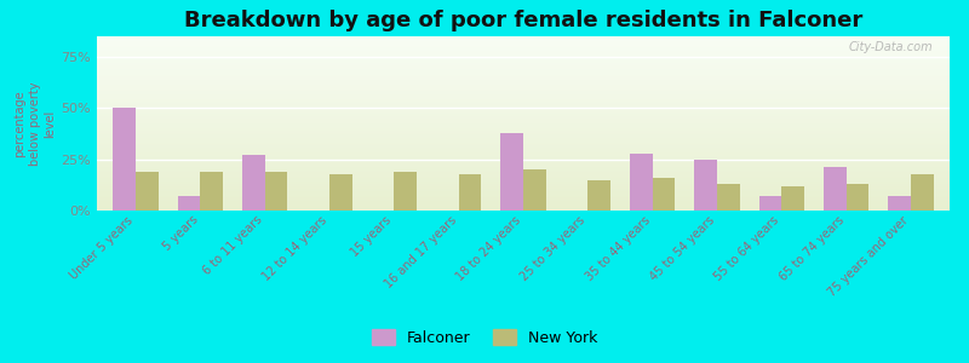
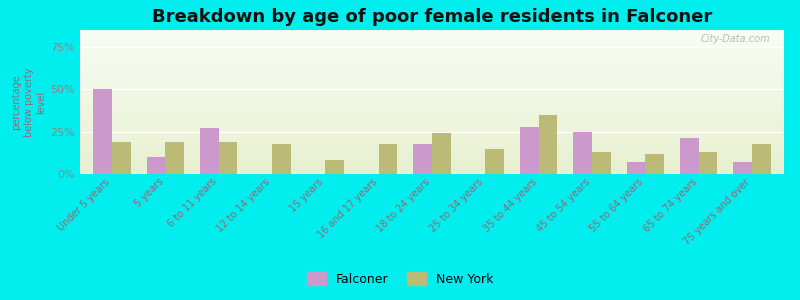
Falconer/5 years: 7% -> 10%
New York/15 years: 19% -> 8%
Falconer/18 to 24 years: 38% -> 18%
New York/18 to 24 years: 20% -> 24%
New York/35 to 44 years: 16% -> 35%
